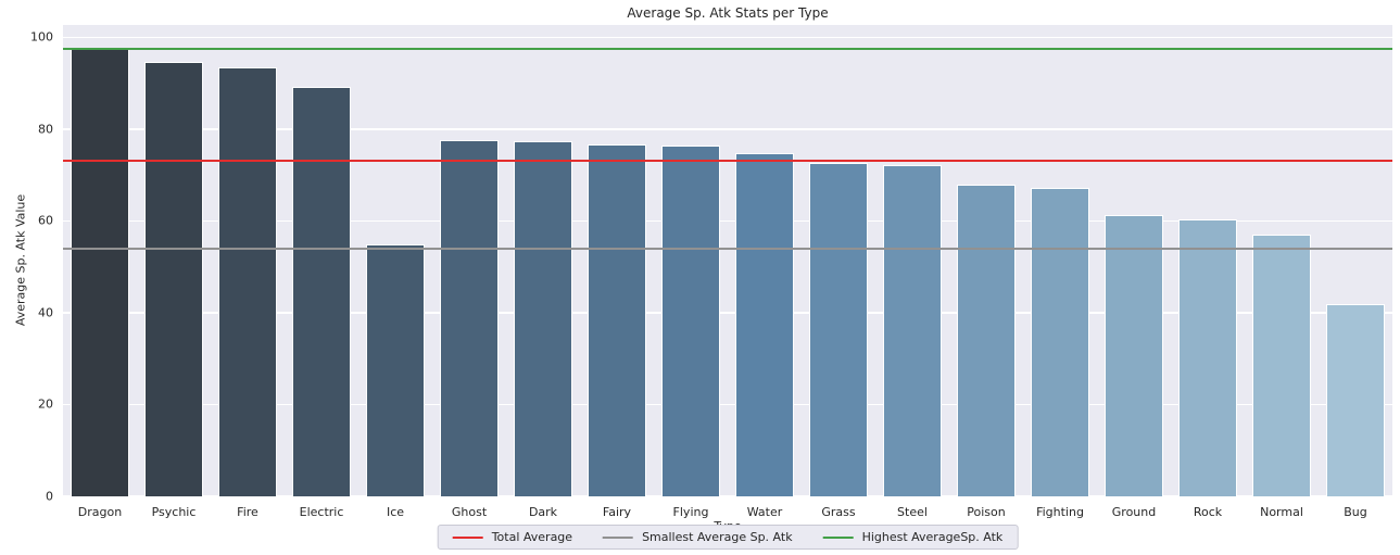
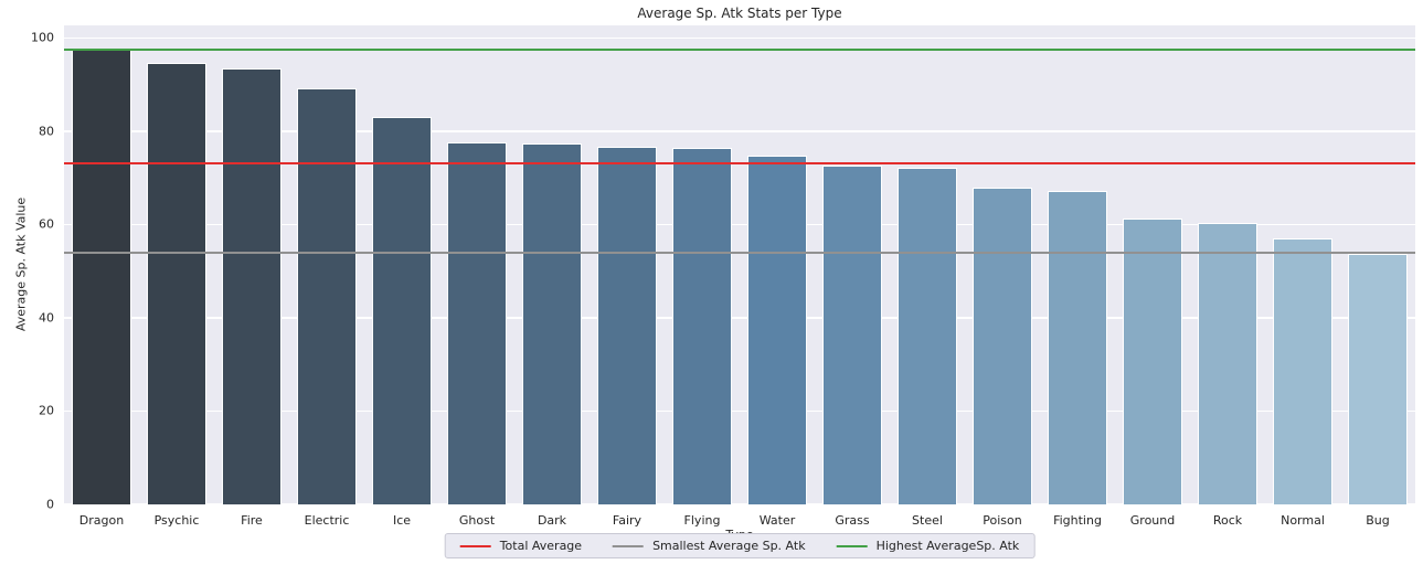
Ice: 55 -> 83
Bug: 42 -> 54
